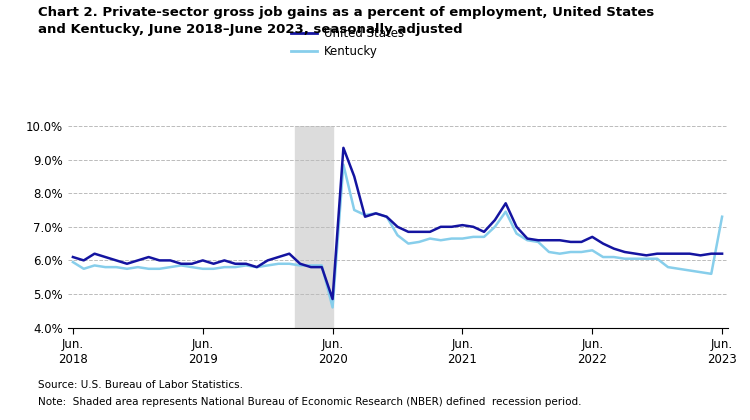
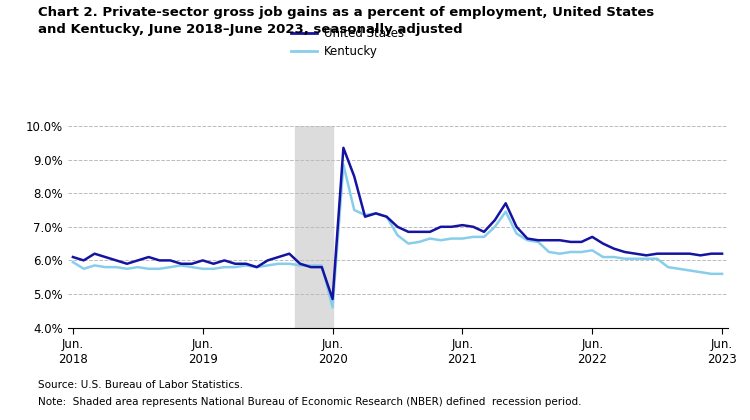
Kentucky/Jun. 2023: 7.30% -> 5.60%
